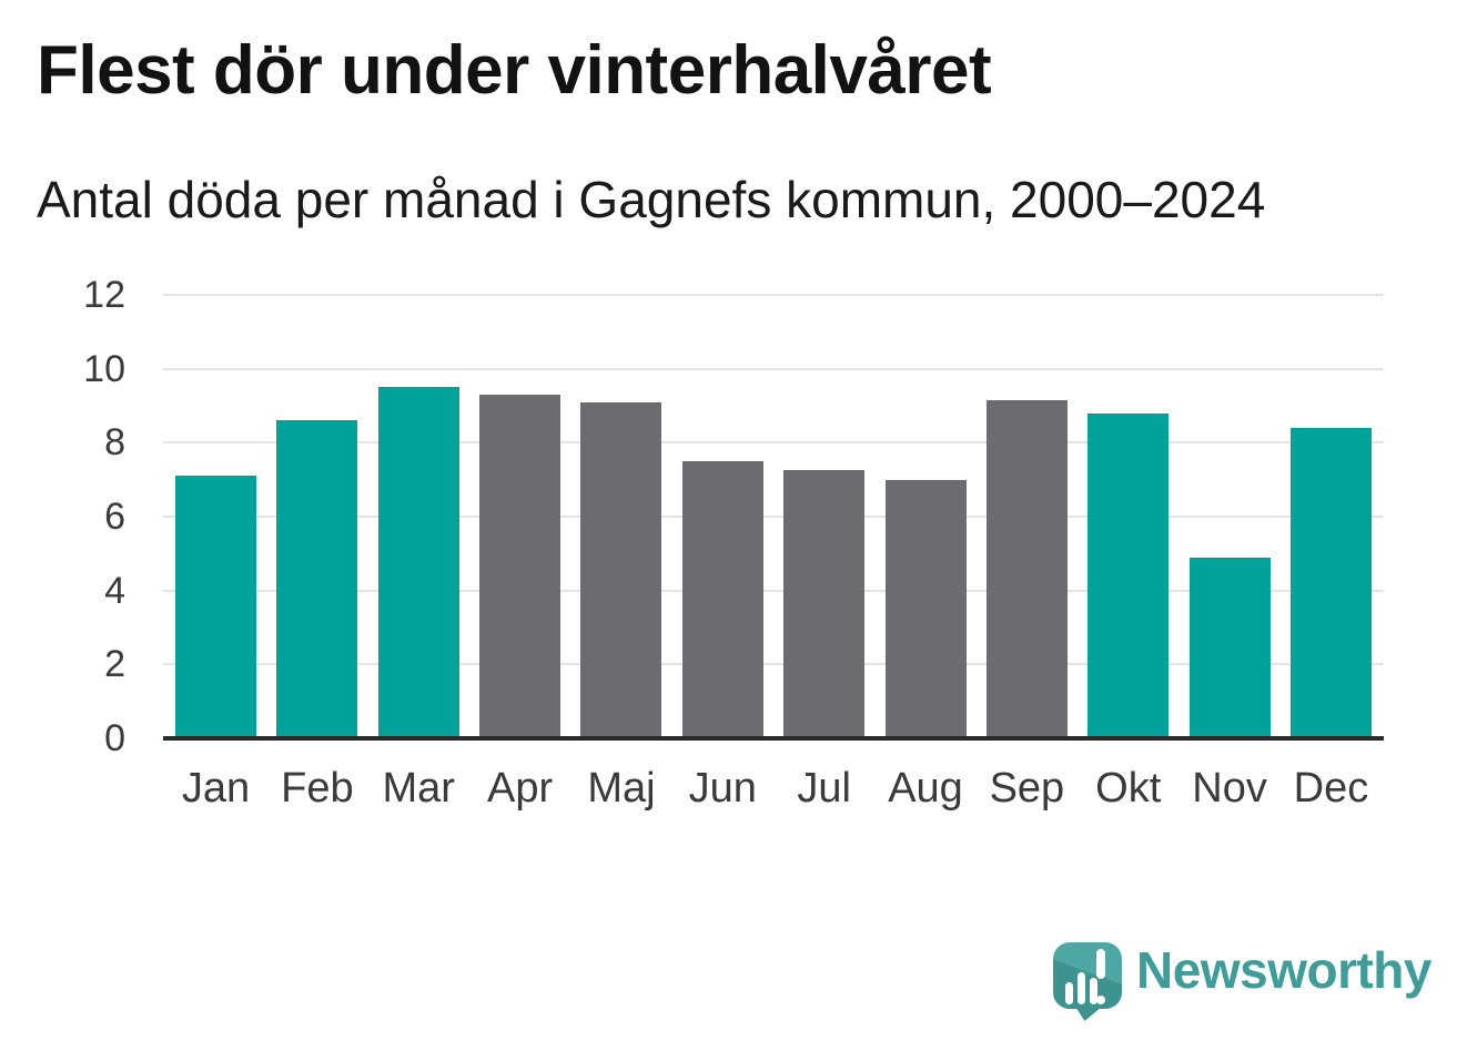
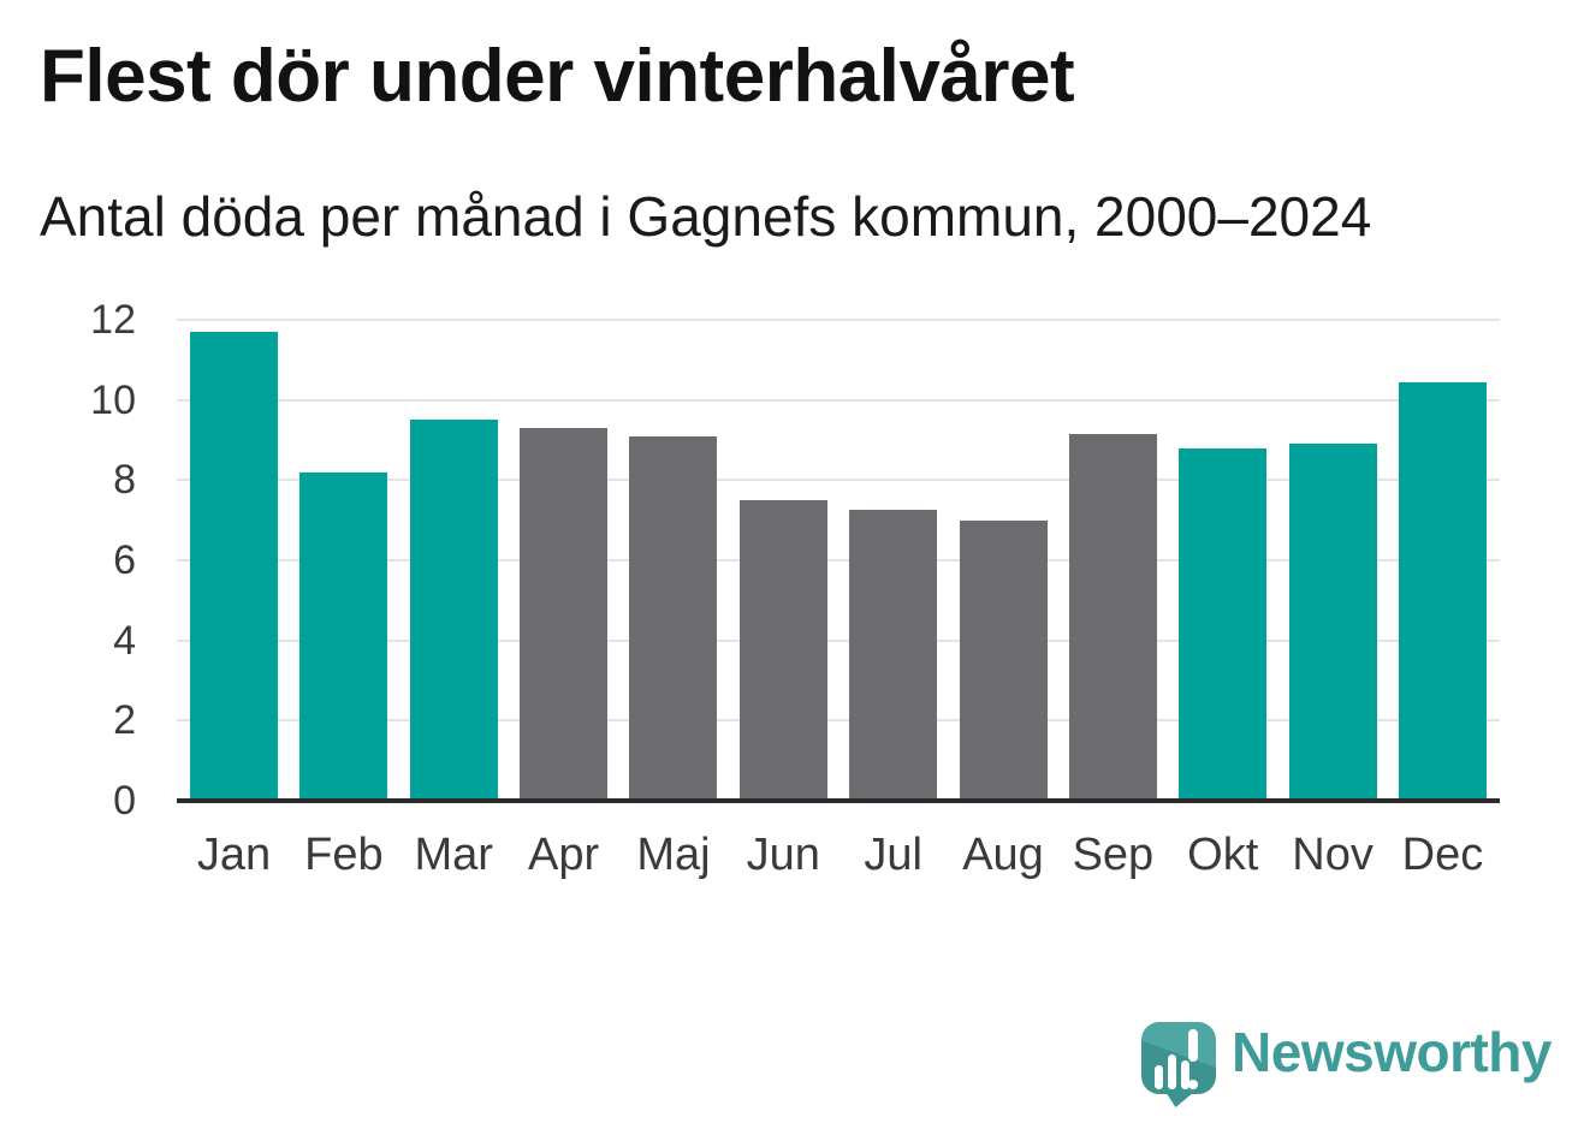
Jan: 7.1 -> 11.7
Feb: 8.6 -> 8.2
Nov: 4.9 -> 8.9
Dec: 8.4 -> 10.4
